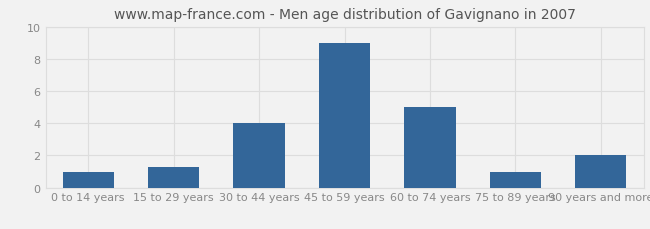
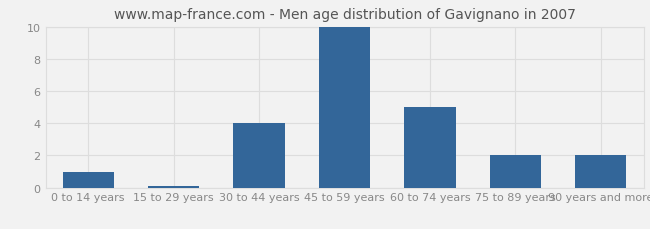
15 to 29 years: 1.3 -> 0.1
45 to 59 years: 9.0 -> 10.0
75 to 89 years: 1.0 -> 2.0
